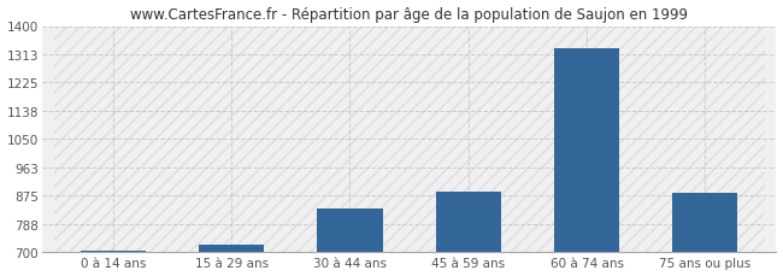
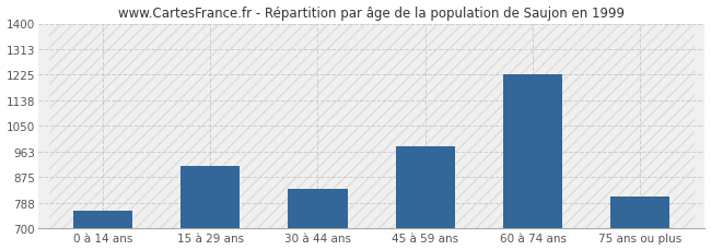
0 à 14 ans: 703 -> 760
15 à 29 ans: 725 -> 915
45 à 59 ans: 886 -> 980
60 à 74 ans: 1330 -> 1225
75 ans ou plus: 882 -> 810
